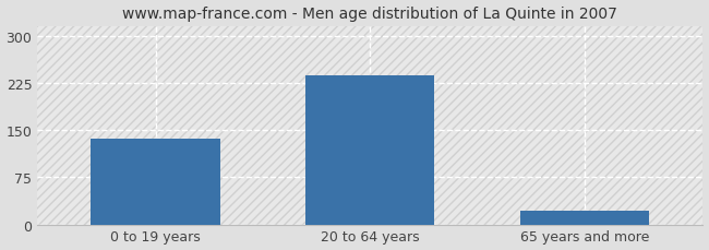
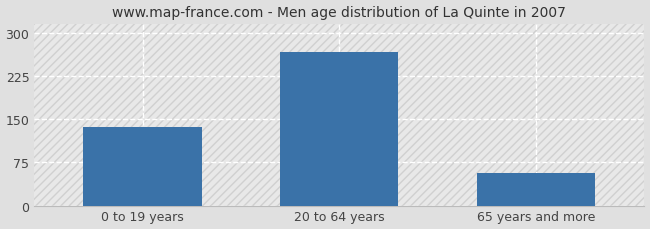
20 to 64 years: 237 -> 266
65 years and more: 22 -> 56
